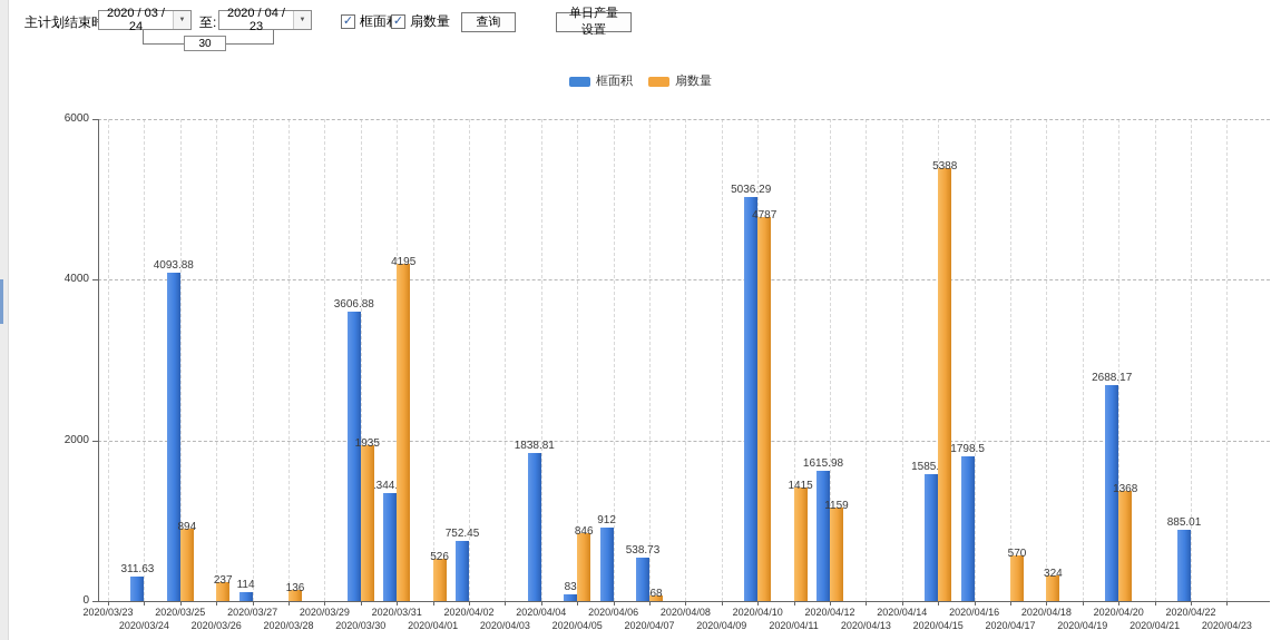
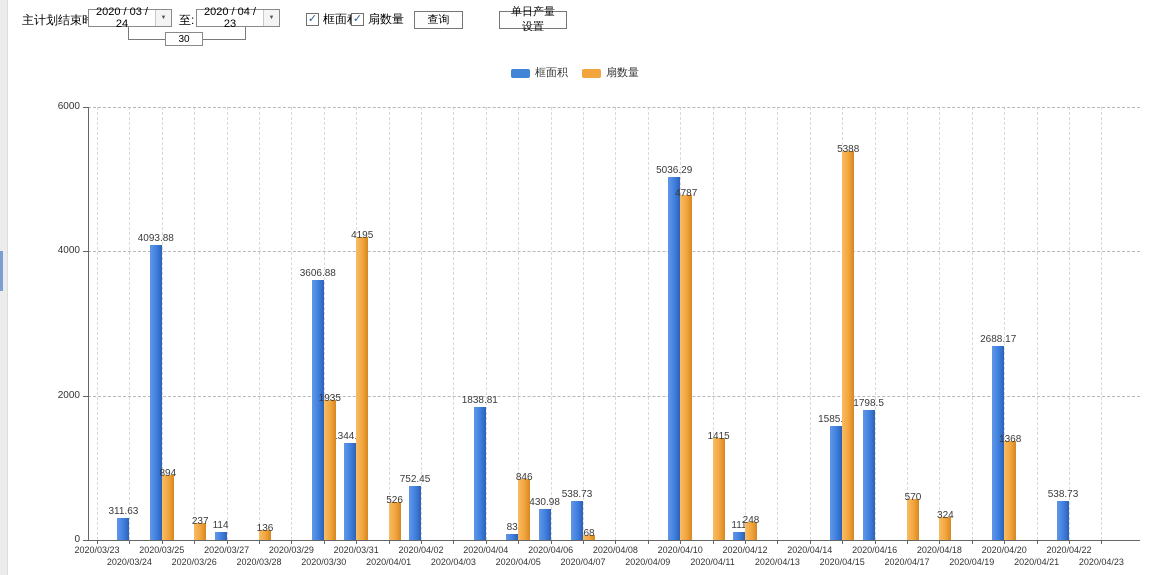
框面积/2020/04/06: 912 -> 430.98
框面积/2020/04/12: 1615.98 -> 111
扇数量/2020/04/12: 1159 -> 248
框面积/2020/04/22: 885.01 -> 538.73
